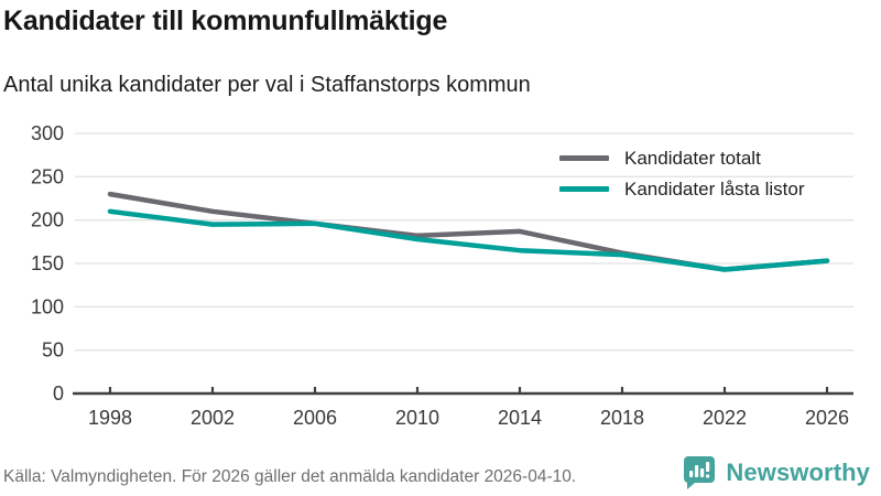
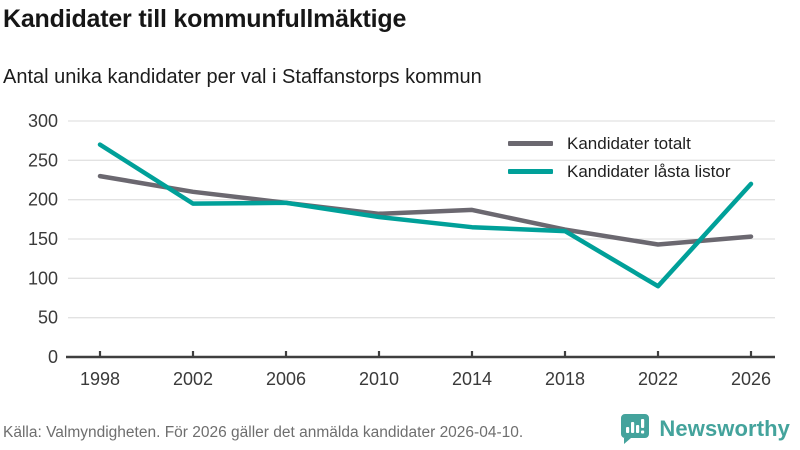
Kandidater låsta listor/1998: 210 -> 270
Kandidater låsta listor/2022: 140 -> 90
Kandidater låsta listor/2026: 150 -> 220
